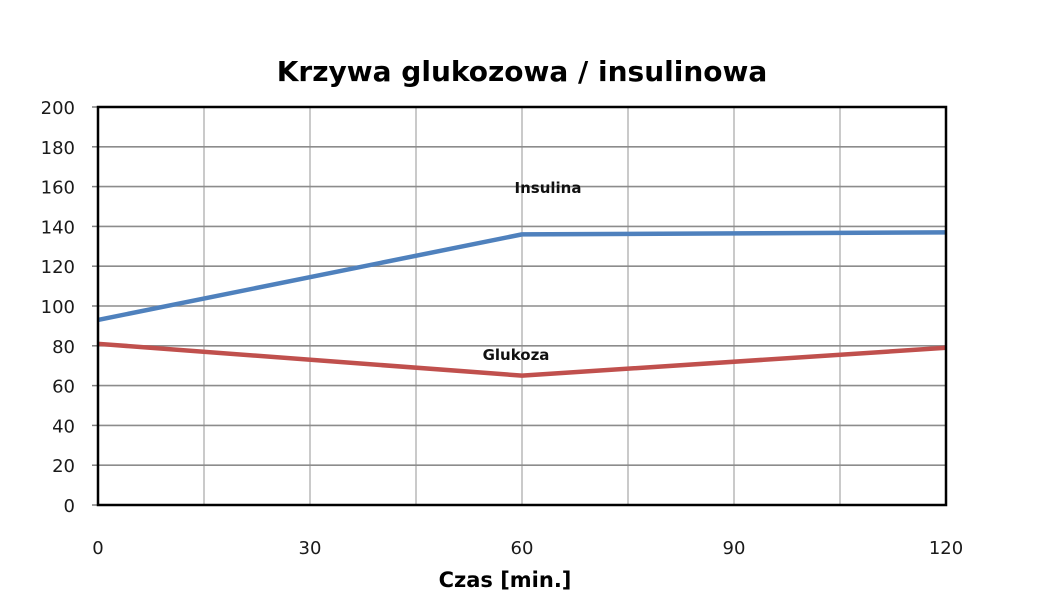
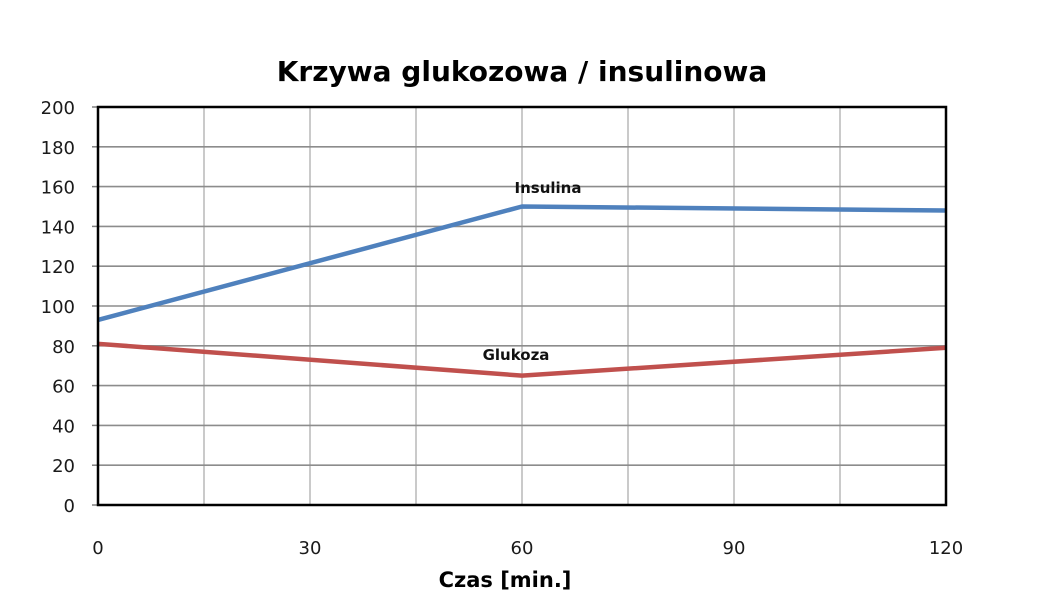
Insulina/60: 136 -> 150
Insulina/120: 137 -> 148
